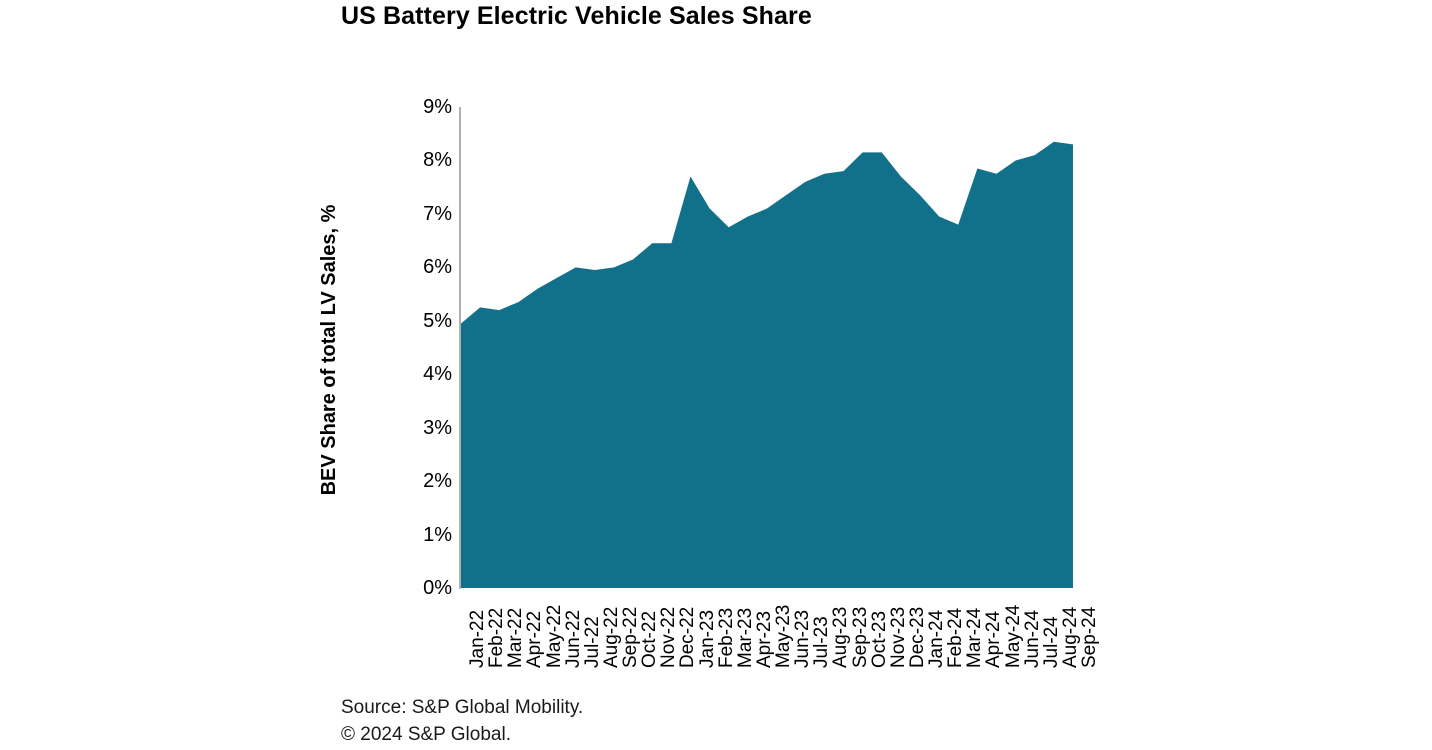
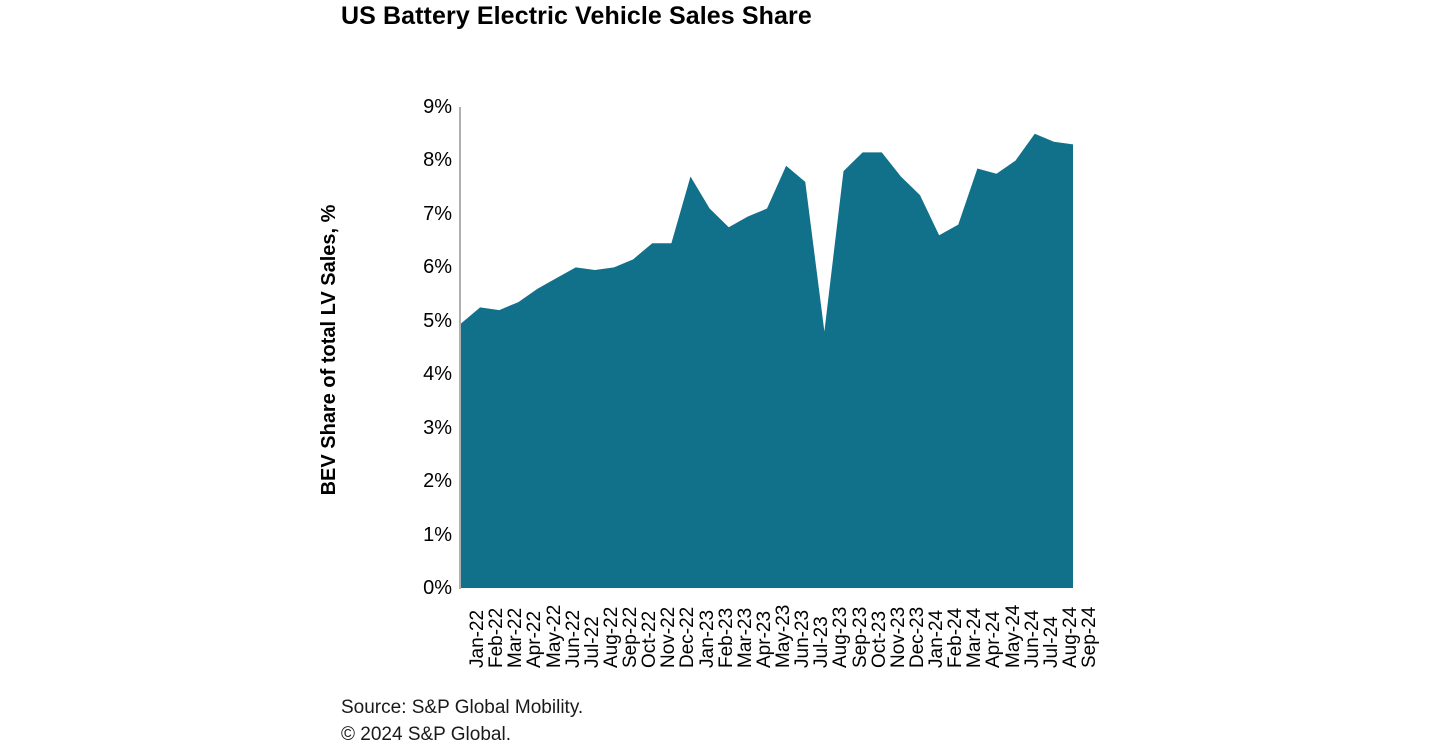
Jun-23: 7.3% -> 7.9%
Aug-23: 7.8% -> 4.8%
Feb-24: 7.0% -> 6.6%
Jul-24: 8.1% -> 8.5%
